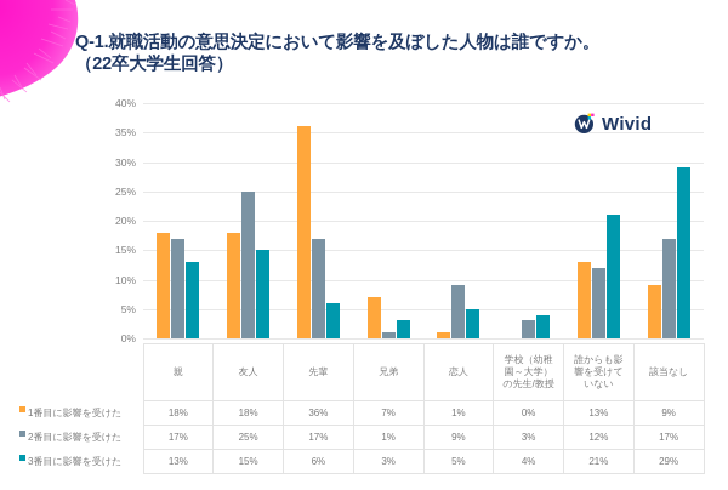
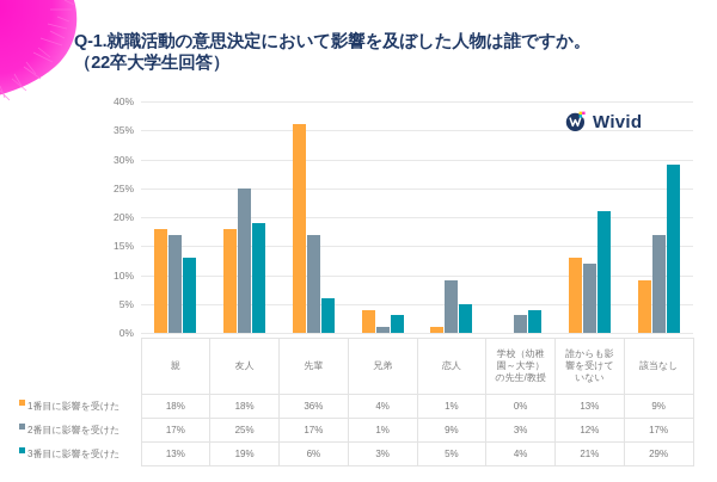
3番目に影響を受けた/友人: 15% -> 19%
1番目に影響を受けた/兄弟: 7% -> 4%
